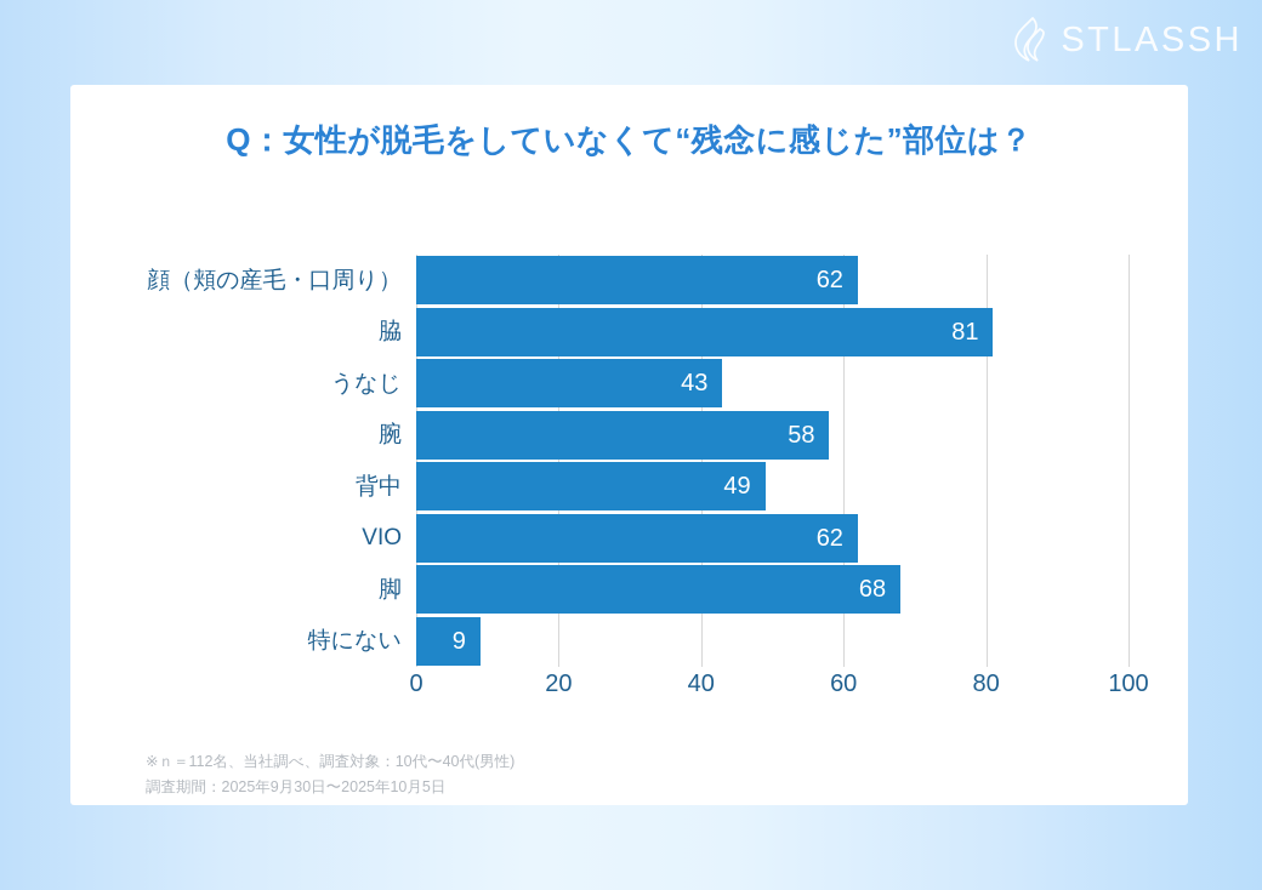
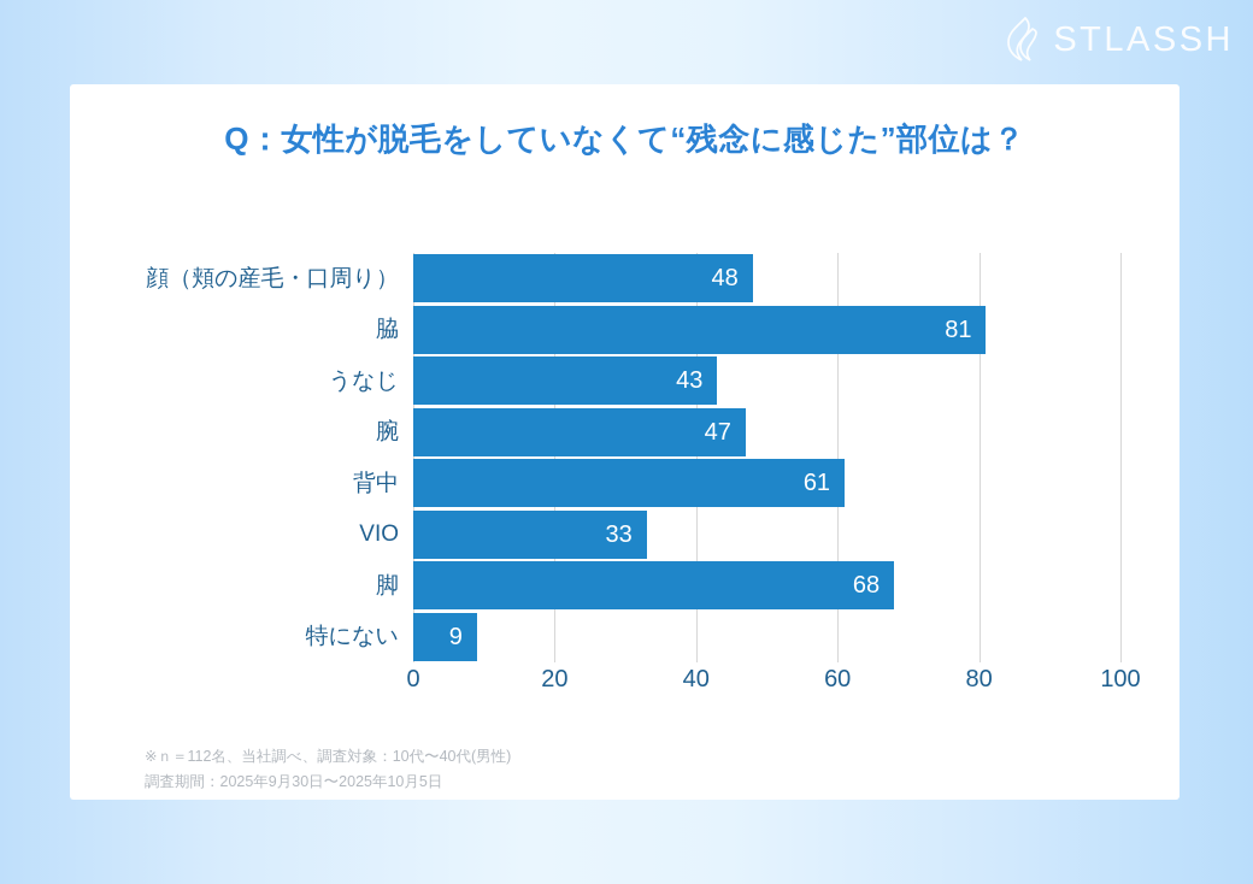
顔（頬の産毛・口周り）: 62 -> 48
腕: 58 -> 47
背中: 49 -> 61
VIO: 62 -> 33
